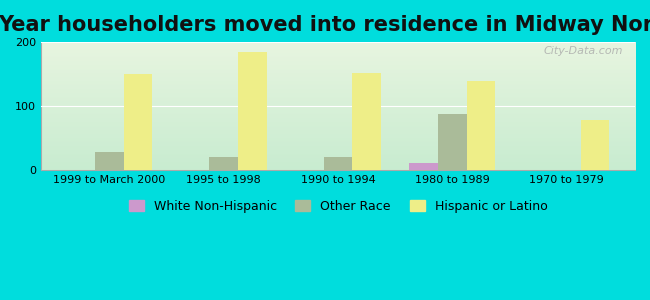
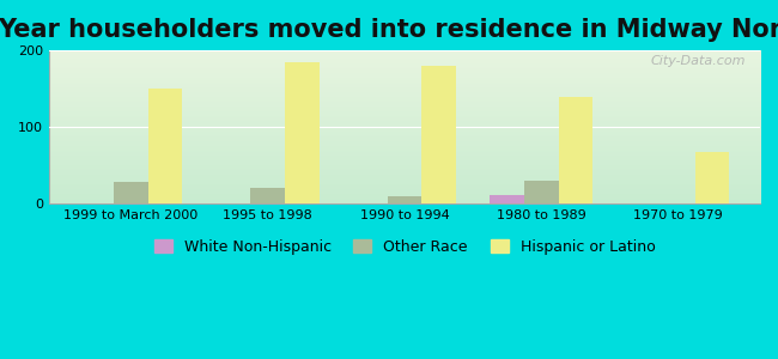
Other Race/1990 to 1994: 20 -> 10
Hispanic or Latino/1990 to 1994: 152 -> 180
Other Race/1980 to 1989: 88 -> 30
Hispanic or Latino/1970 to 1979: 78 -> 68
